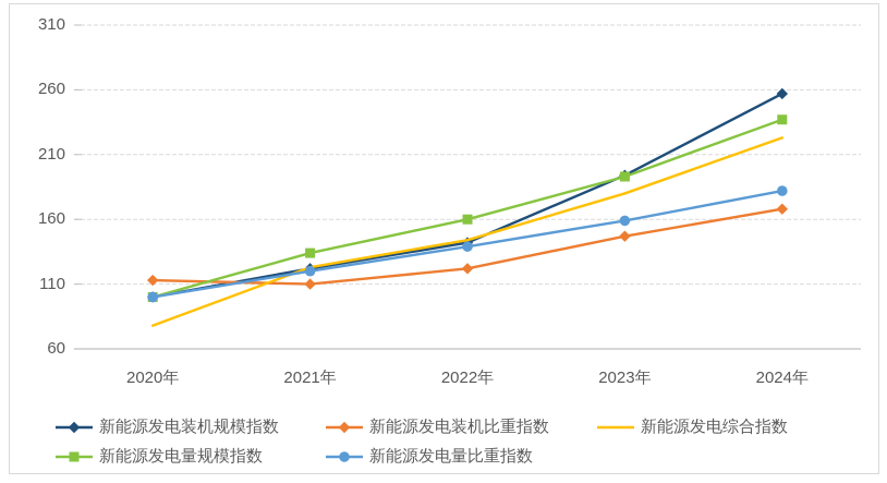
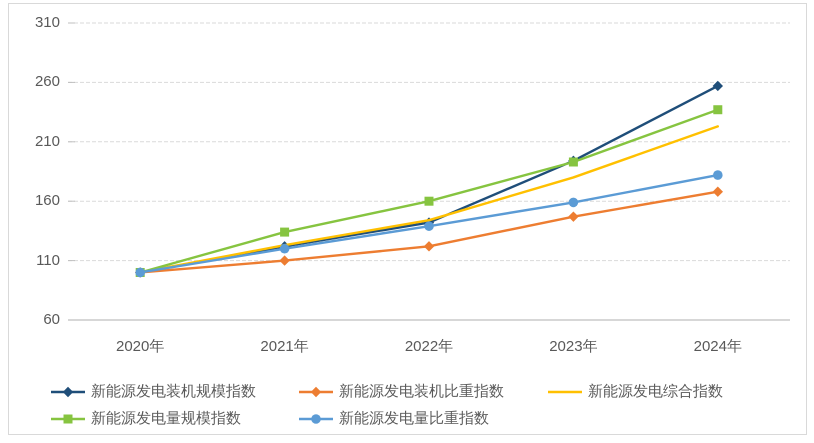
新能源发电装机比重指数/2020年: 113 -> 100
新能源发电综合指数/2020年: 78 -> 100
